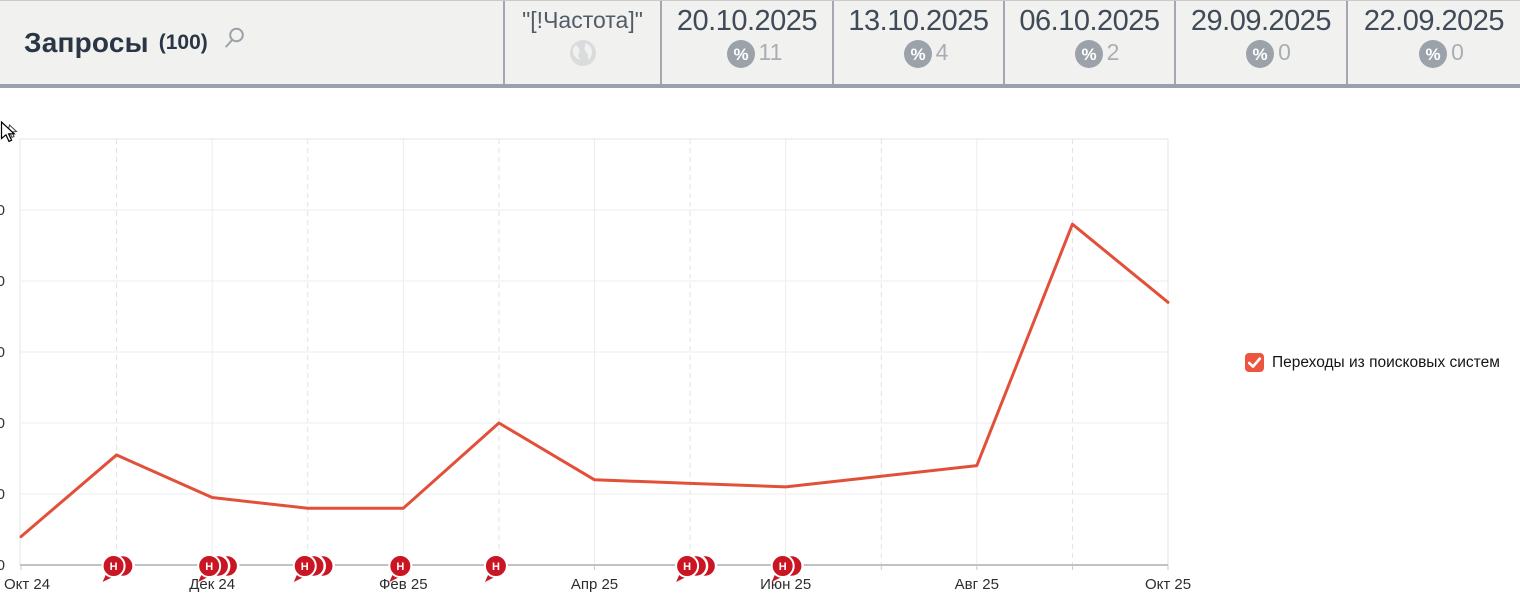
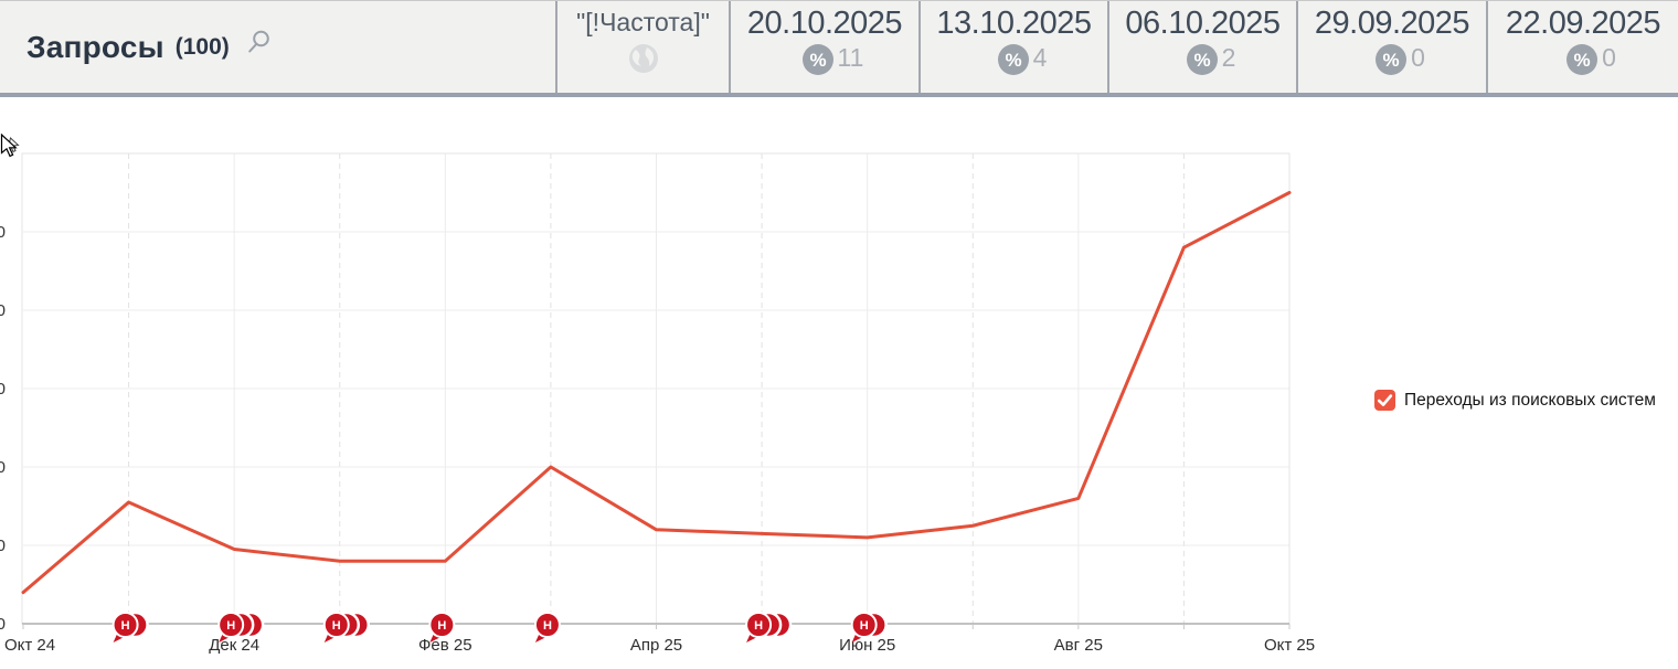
Авг 25: 14 -> 16
Окт 25: 37 -> 55
